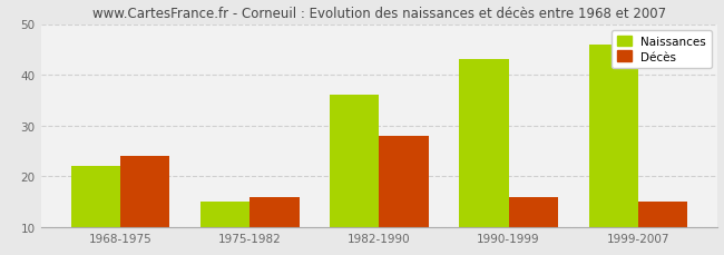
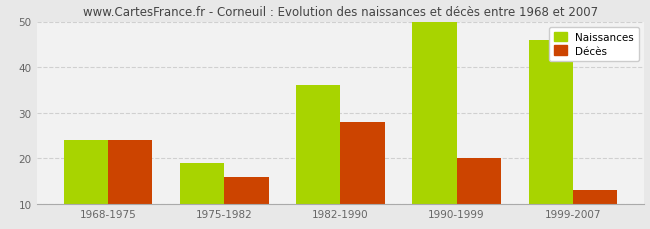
Naissances/1968-1975: 22 -> 24
Naissances/1975-1982: 15 -> 19
Naissances/1990-1999: 43 -> 50
Décès/1990-1999: 16 -> 20
Décès/1999-2007: 15 -> 13
